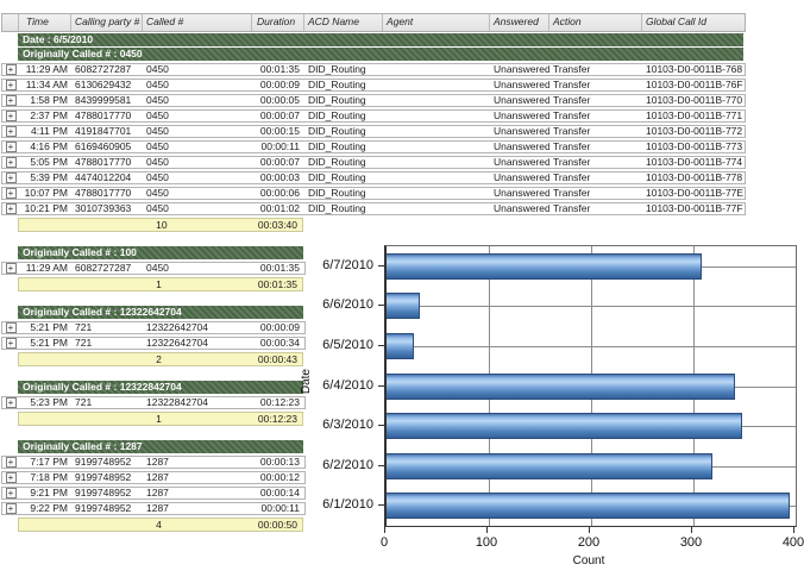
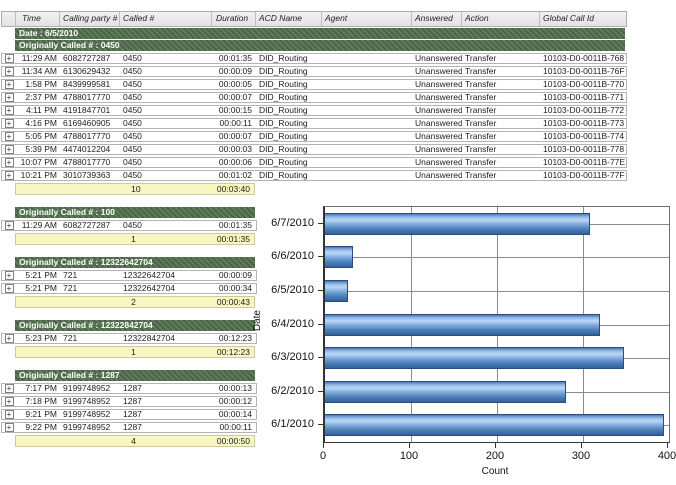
6/4/2010: 340 -> 320
6/2/2010: 320 -> 280
